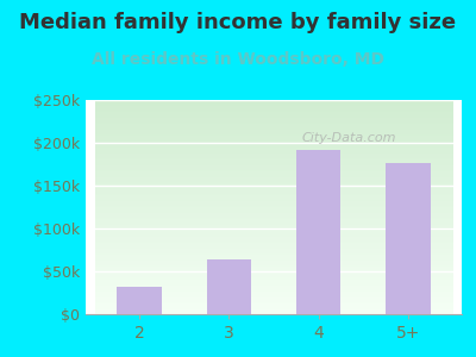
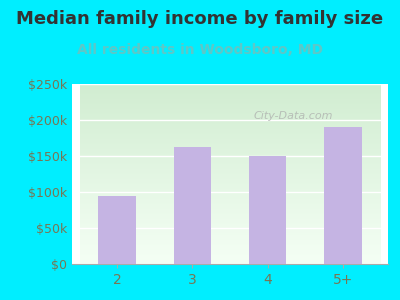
2: $32k -> $95k
3: $64k -> $163k
4: $192k -> $150k
5+: $176k -> $190k
